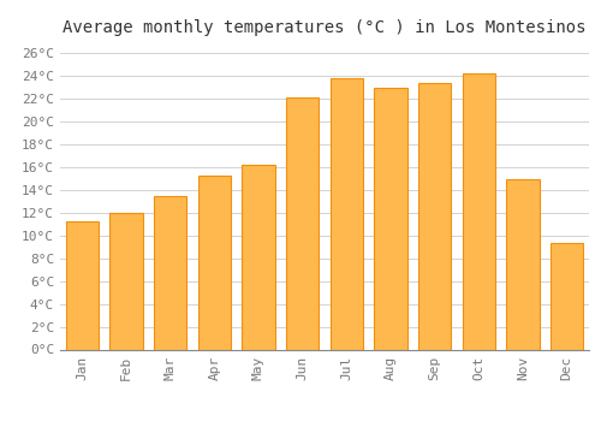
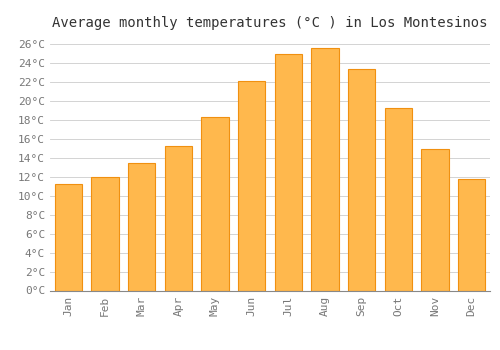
May: 16.2°C -> 18.3°C
Jul: 23.8°C -> 25.0°C
Aug: 23.0°C -> 25.6°C
Oct: 24.2°C -> 19.3°C
Dec: 9.4°C -> 11.8°C
